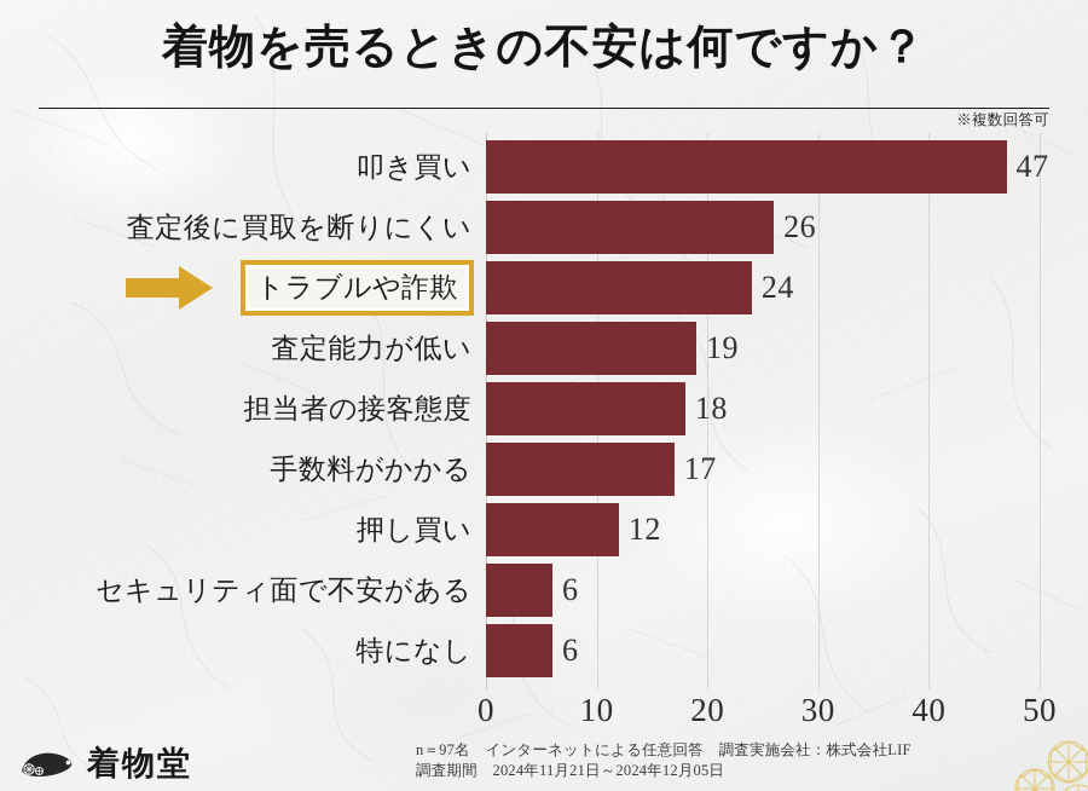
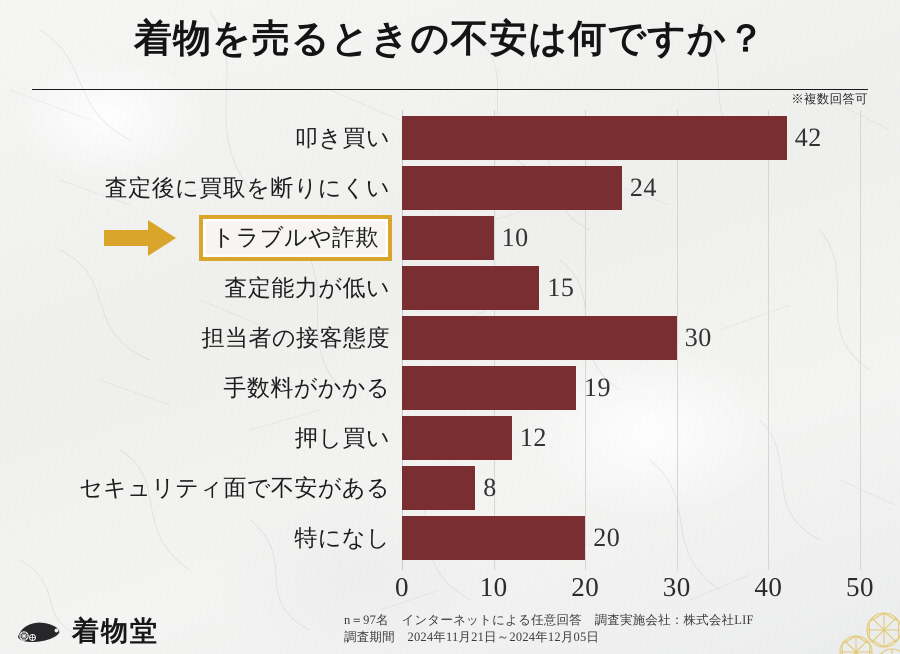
叩き買い: 47 -> 42
査定後に買取を断りにくい: 26 -> 24
トラブルや詐欺: 24 -> 10
査定能力が低い: 19 -> 15
担当者の接客態度: 18 -> 30
手数料がかかる: 17 -> 19
セキュリティ面で不安がある: 6 -> 8
特になし: 6 -> 20
